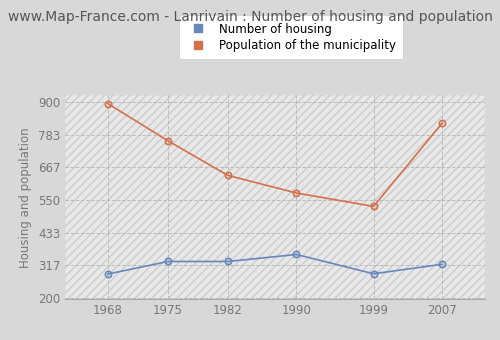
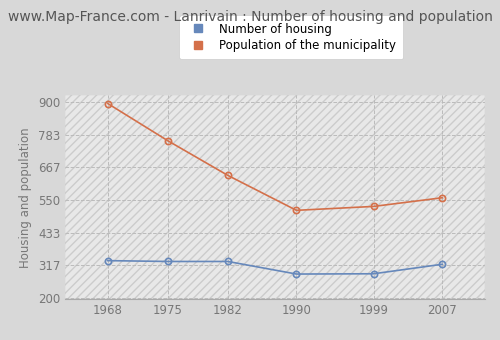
Number of housing/1968: 285 -> 333
Number of housing/1990: 355 -> 285
Population of the municipality/1990: 575 -> 513
Population of the municipality/2007: 825 -> 558
